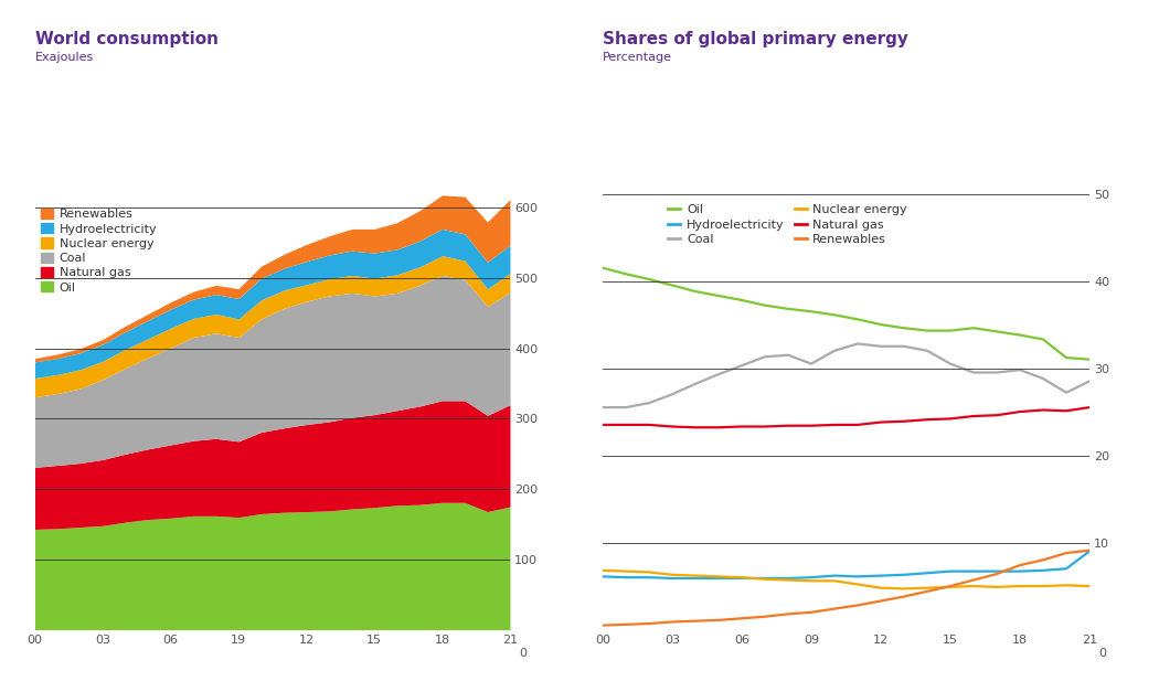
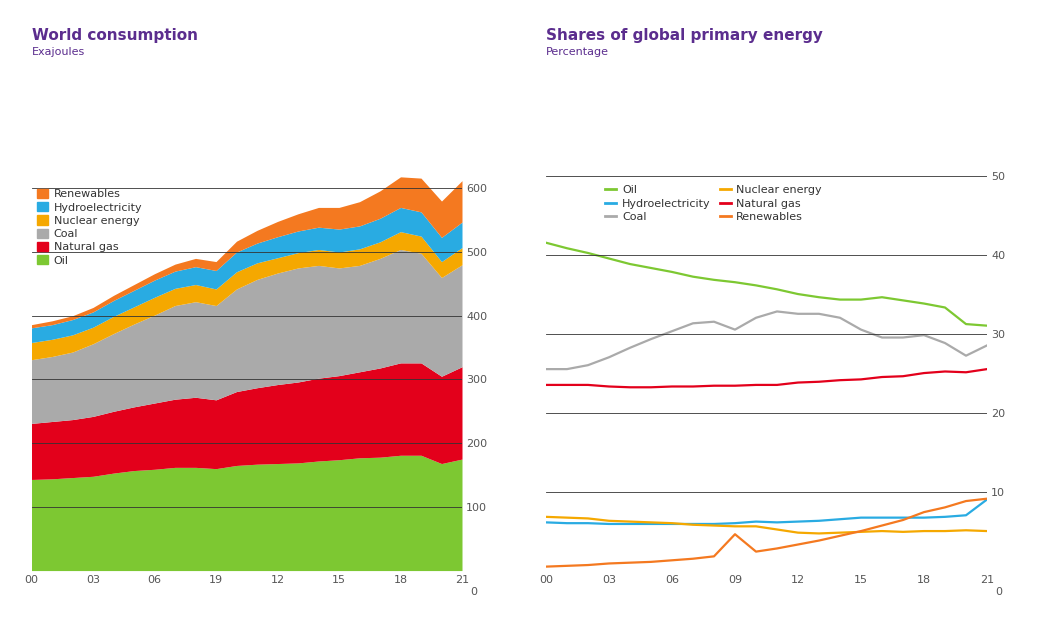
Renewables/09: 2.0 -> 4.6
